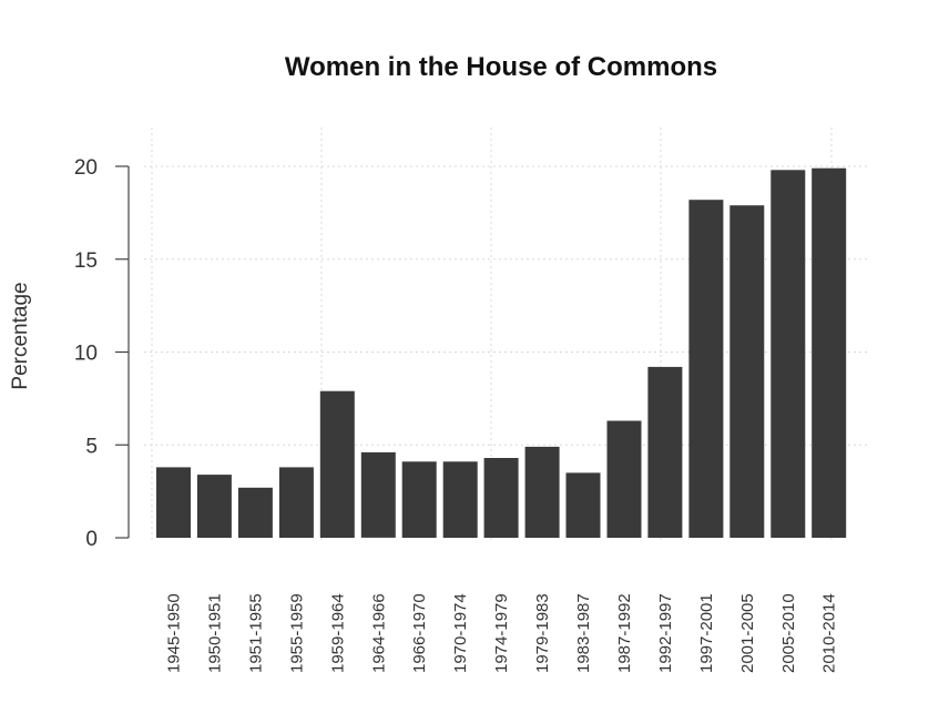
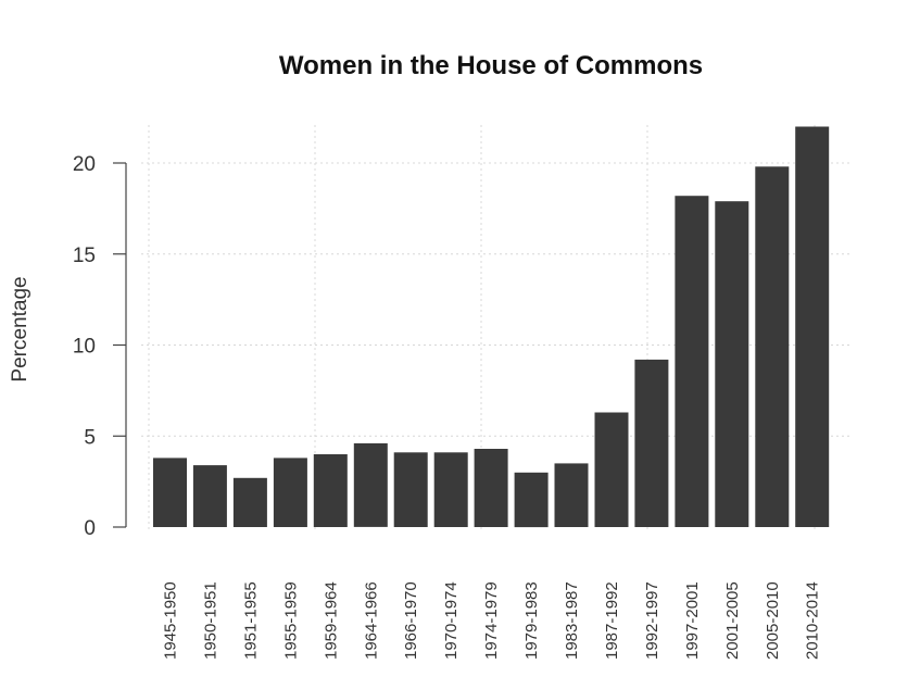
1959-1964: 7.9 -> 4.0
1979-1983: 4.9 -> 3.0
2010-2014: 19.9 -> 22.0
